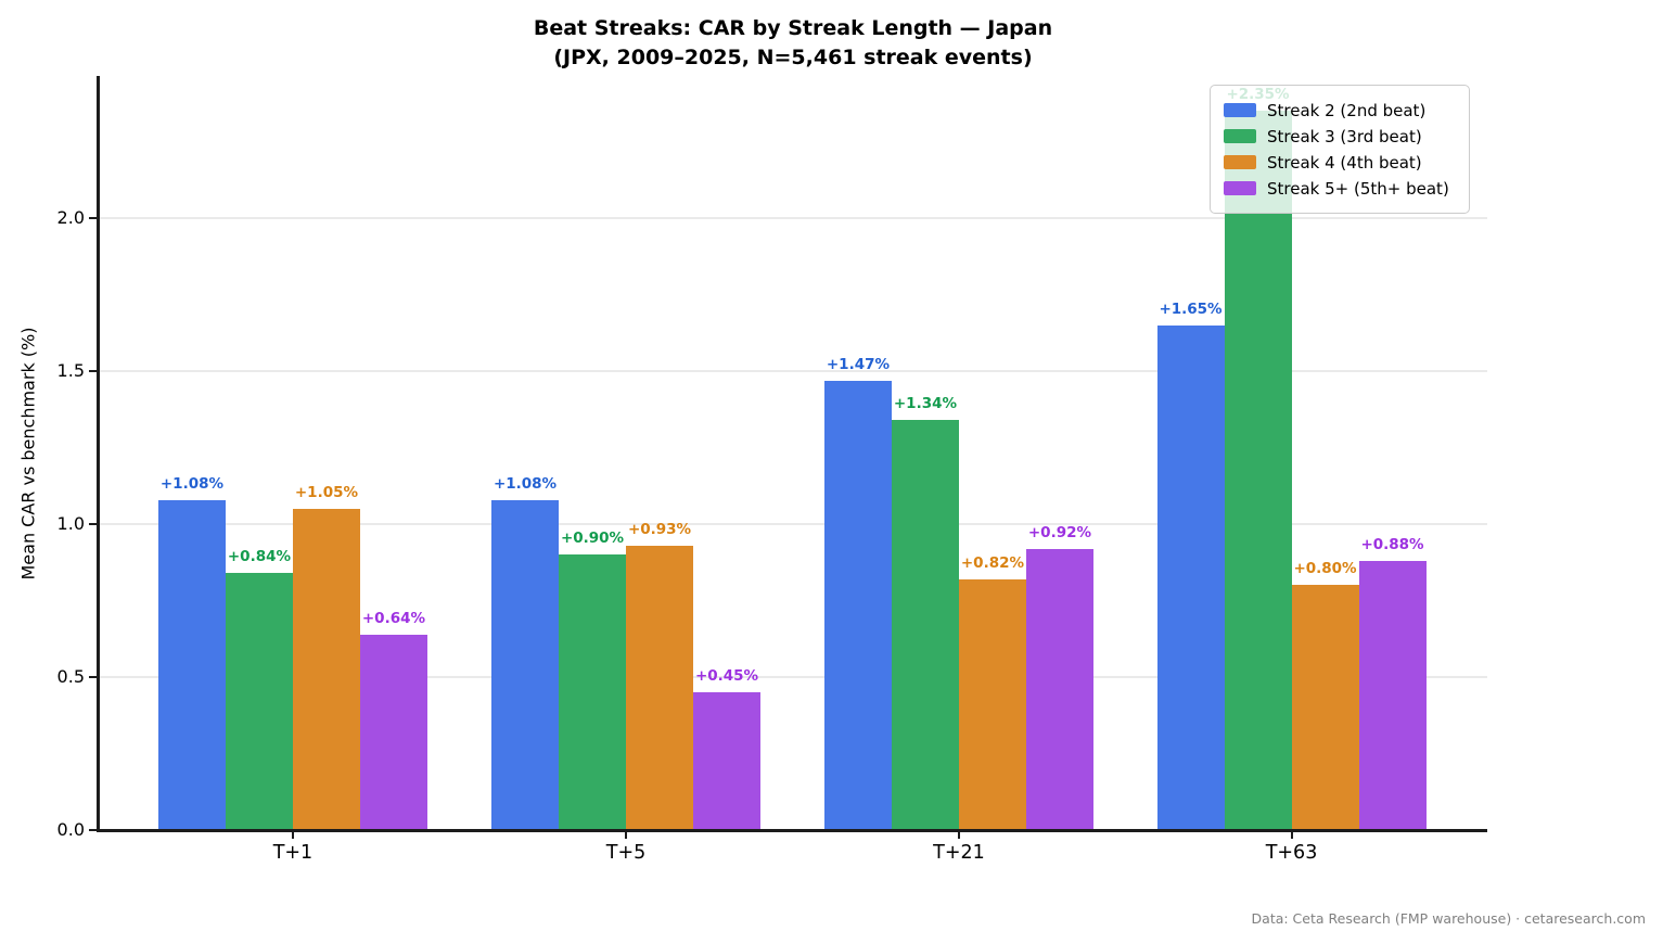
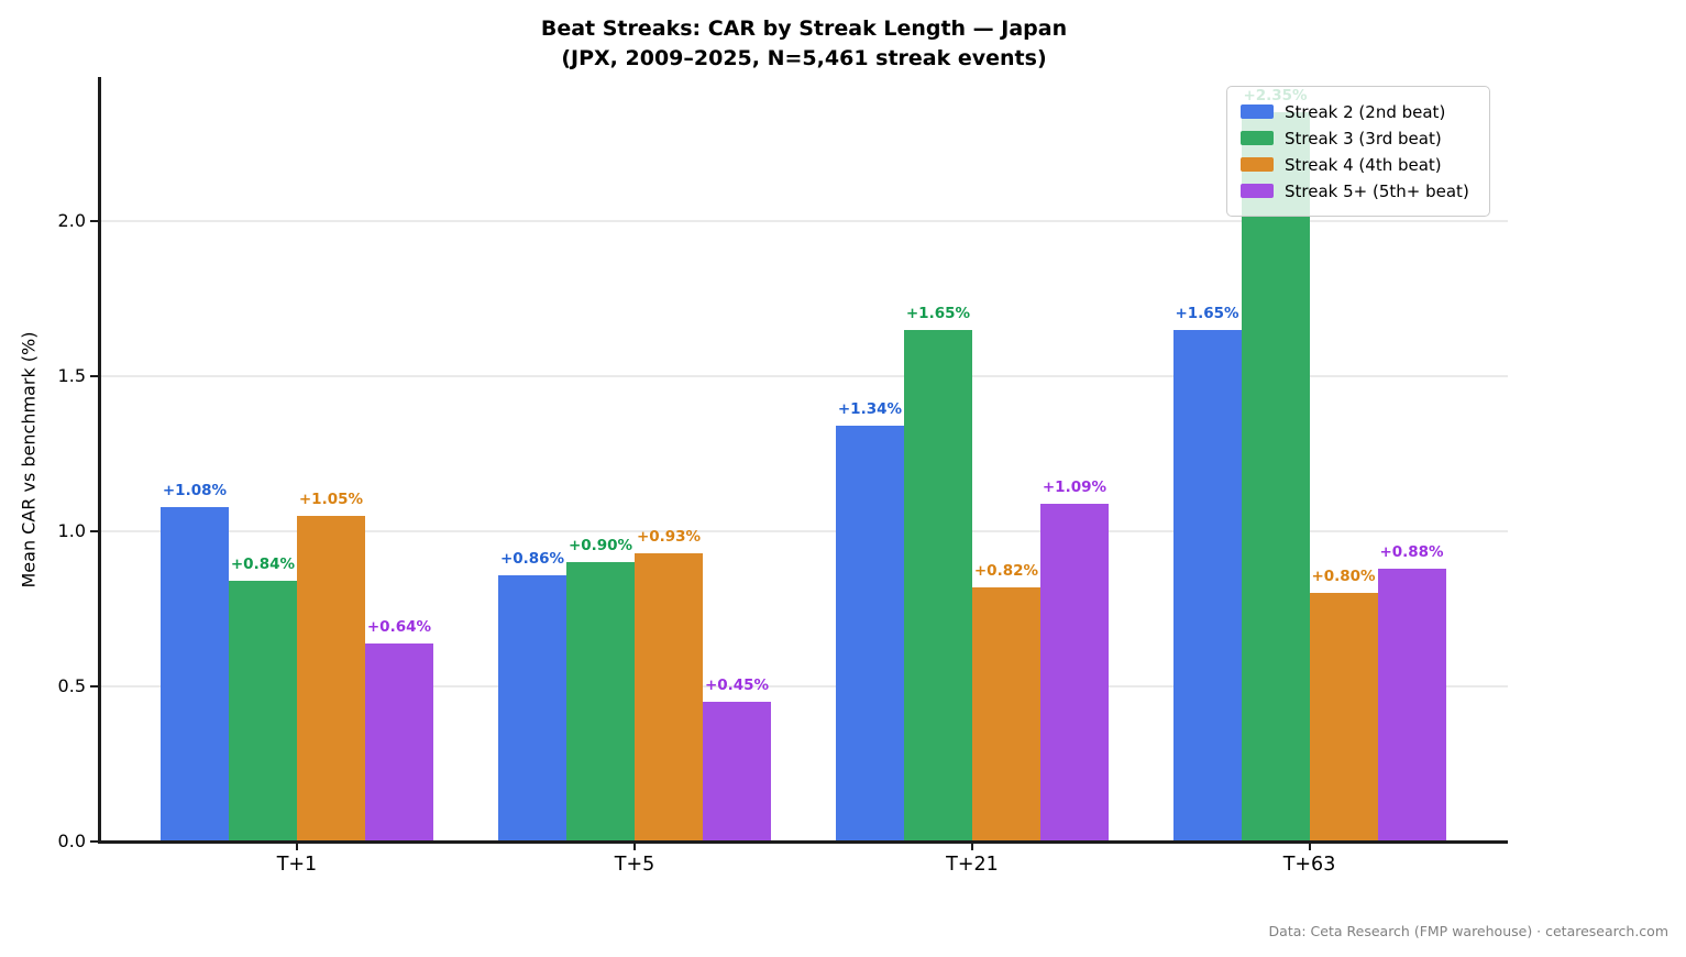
Streak 2 (2nd beat)/T+5: +1.08% -> +0.86%
Streak 2 (2nd beat)/T+21: +1.47% -> +1.34%
Streak 3 (3rd beat)/T+21: +1.34% -> +1.65%
Streak 5+ (5th+ beat)/T+21: +0.92% -> +1.09%
